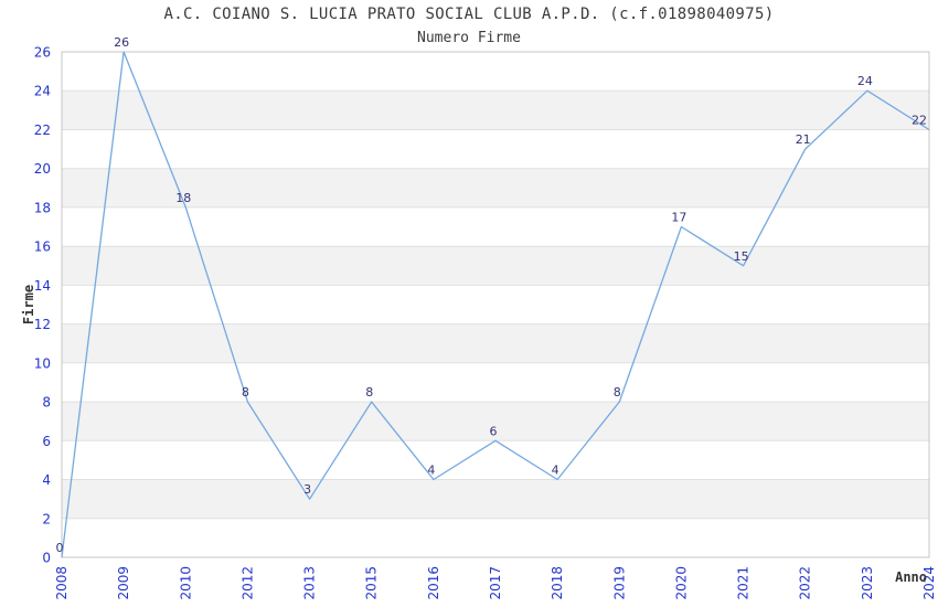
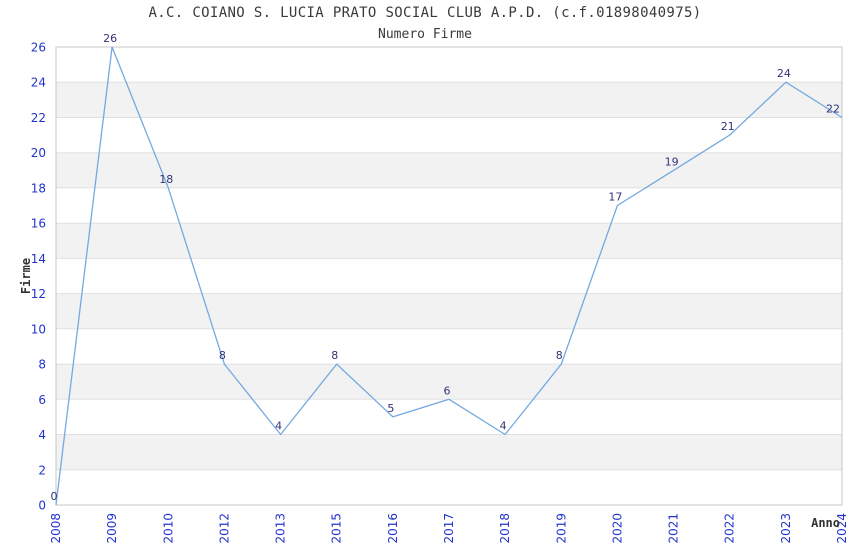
2013: 3 -> 4
2016: 4 -> 5
2021: 15 -> 19
